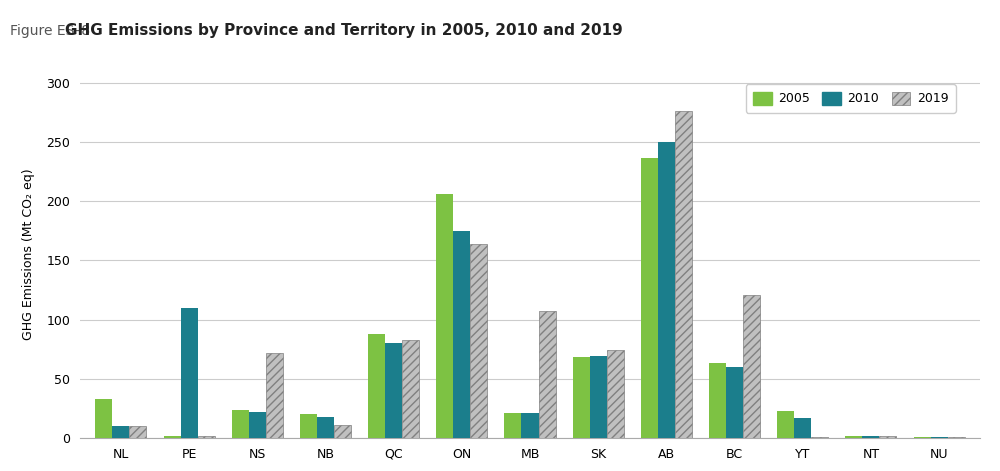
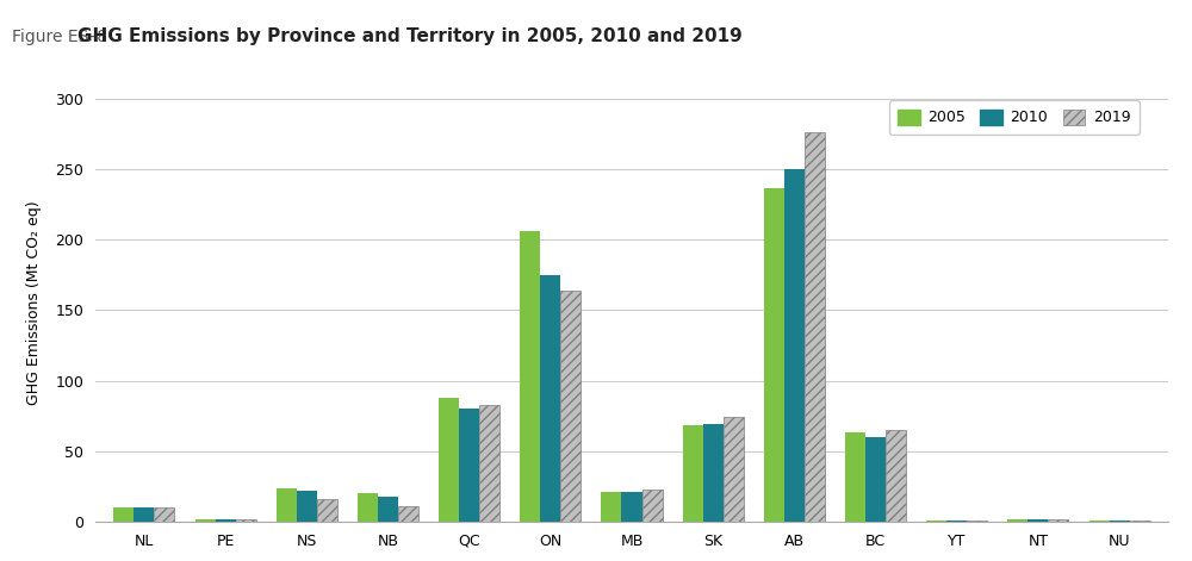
2005/NL: 33 -> 10
2010/PE: 110 -> 2
2019/NS: 72 -> 16
2019/MB: 107 -> 23
2019/BC: 121 -> 65
2005/YT: 23 -> 0
2010/YT: 17 -> 0
